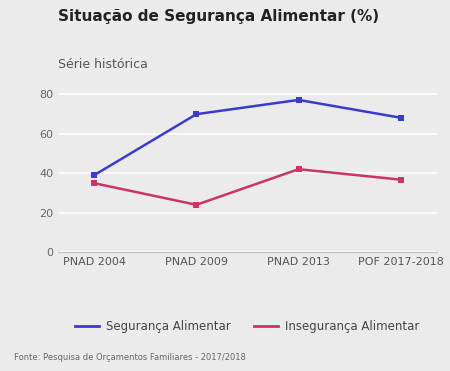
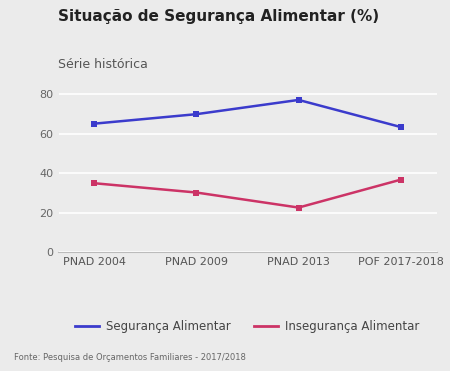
Segurança Alimentar/PNAD 2004: 39 -> 65
Insegurança Alimentar/PNAD 2009: 24 -> 30
Insegurança Alimentar/PNAD 2013: 42 -> 23
Segurança Alimentar/POF 2017-2018: 68 -> 63
